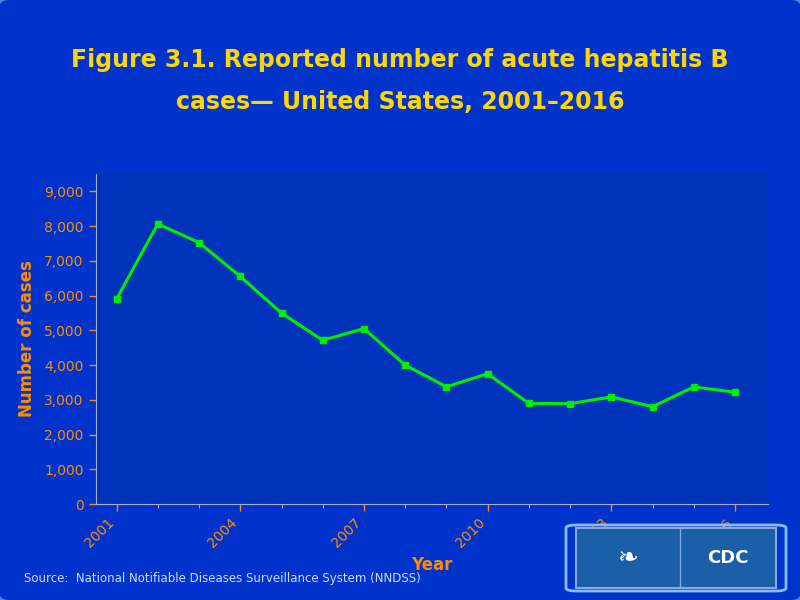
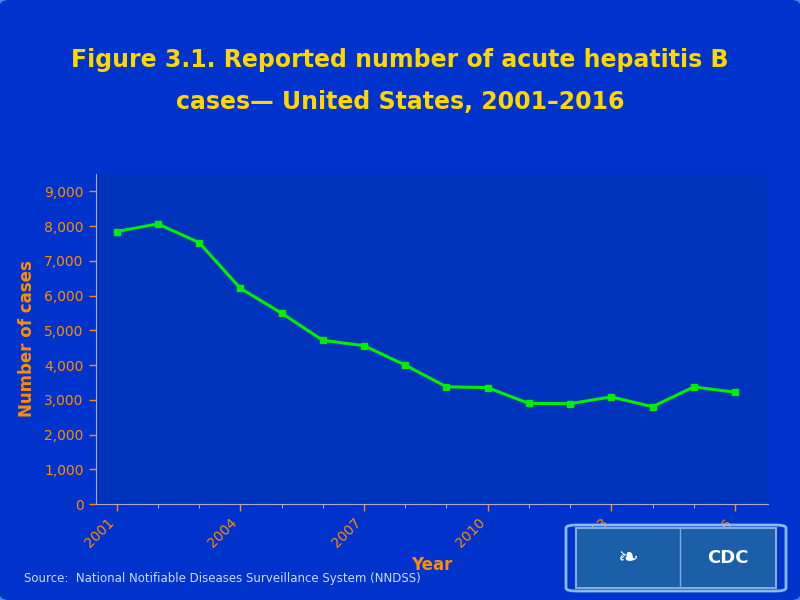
2001: 5,900 -> 7,840
2004: 6,550 -> 6,210
2007: 5,050 -> 4,560
2010: 3,750 -> 3,350
